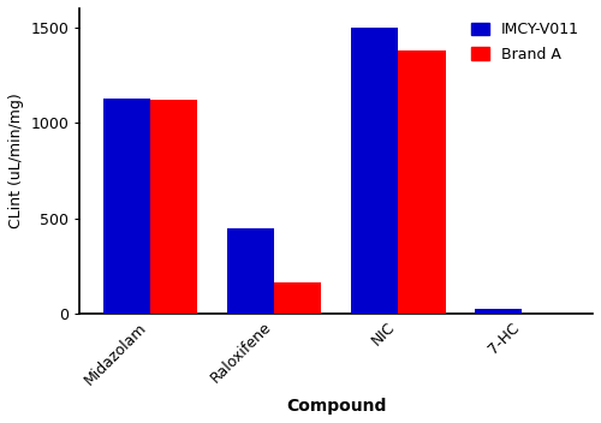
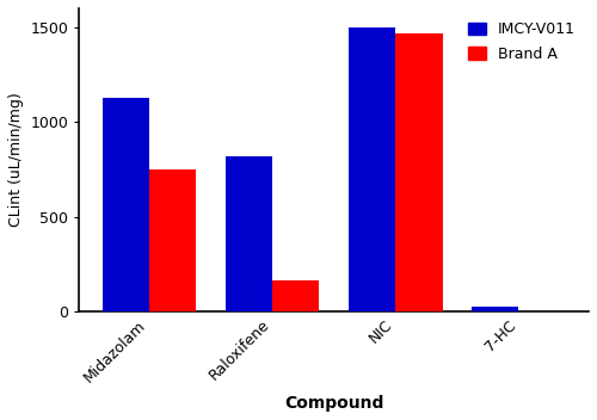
Brand A/Midazolam: 1120 -> 750
IMCY-V011/Raloxifene: 450 -> 820
Brand A/NIC: 1380 -> 1470
